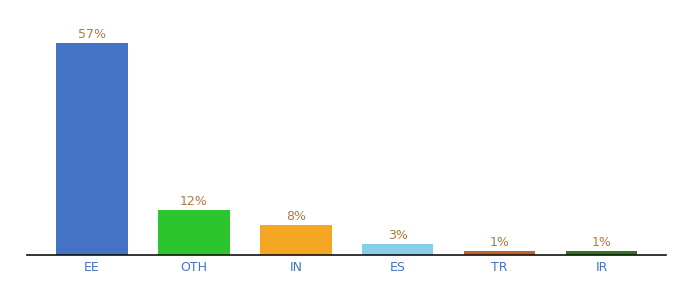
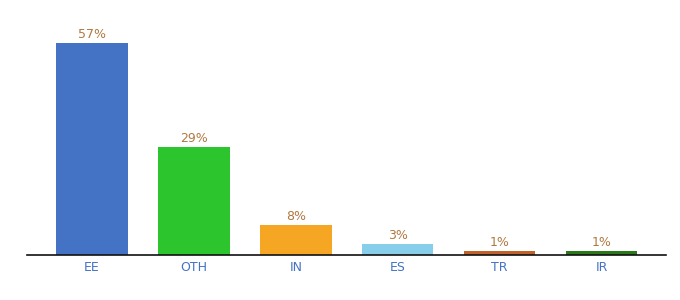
OTH: 12% -> 29%
